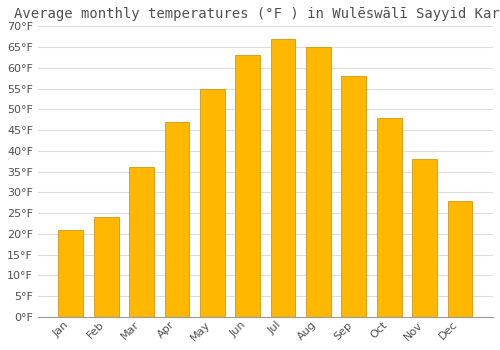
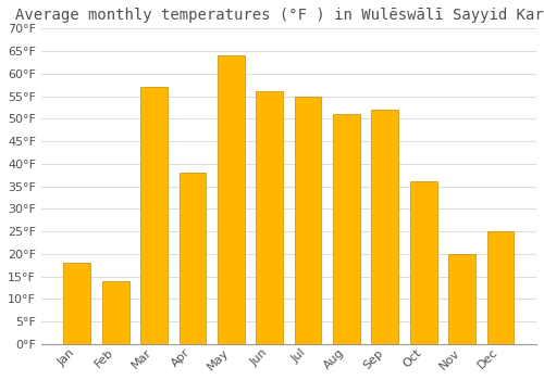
Jan: 21°F -> 18°F
Feb: 24°F -> 14°F
Mar: 36°F -> 57°F
Apr: 47°F -> 38°F
May: 55°F -> 64°F
Jun: 63°F -> 56°F
Jul: 67°F -> 55°F
Aug: 65°F -> 51°F
Sep: 58°F -> 52°F
Oct: 48°F -> 36°F
Nov: 38°F -> 20°F
Dec: 28°F -> 25°F
